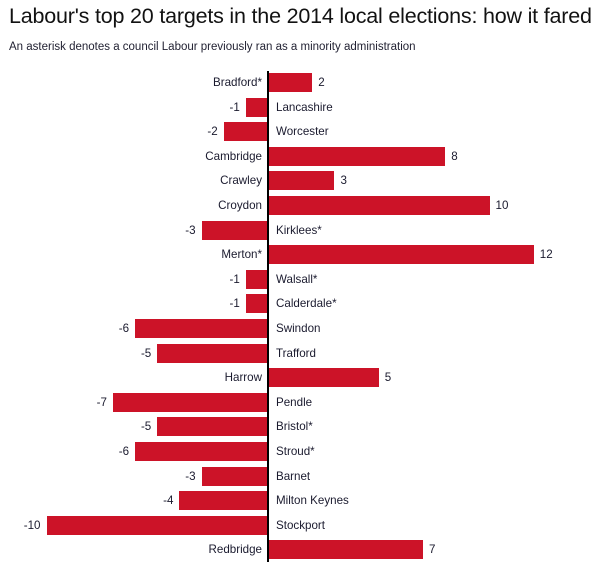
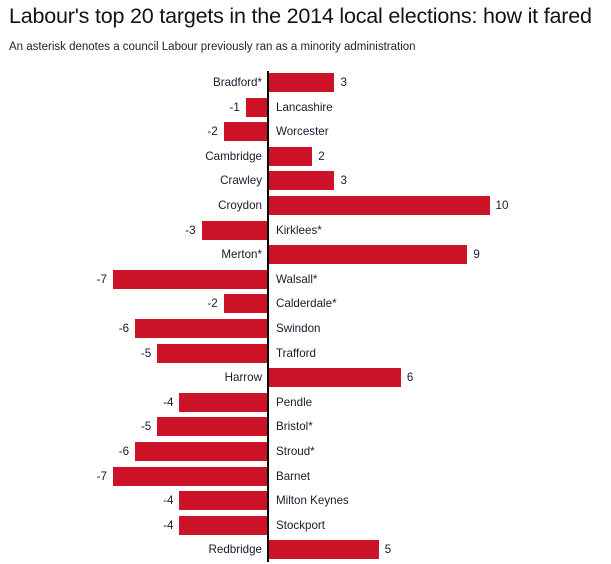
Bradford*: 2 -> 3
Cambridge: 8 -> 2
Merton*: 12 -> 9
Walsall*: -1 -> -7
Calderdale*: -1 -> -2
Harrow: 5 -> 6
Pendle: -7 -> -4
Barnet: -3 -> -7
Stockport: -10 -> -4
Redbridge: 7 -> 5
